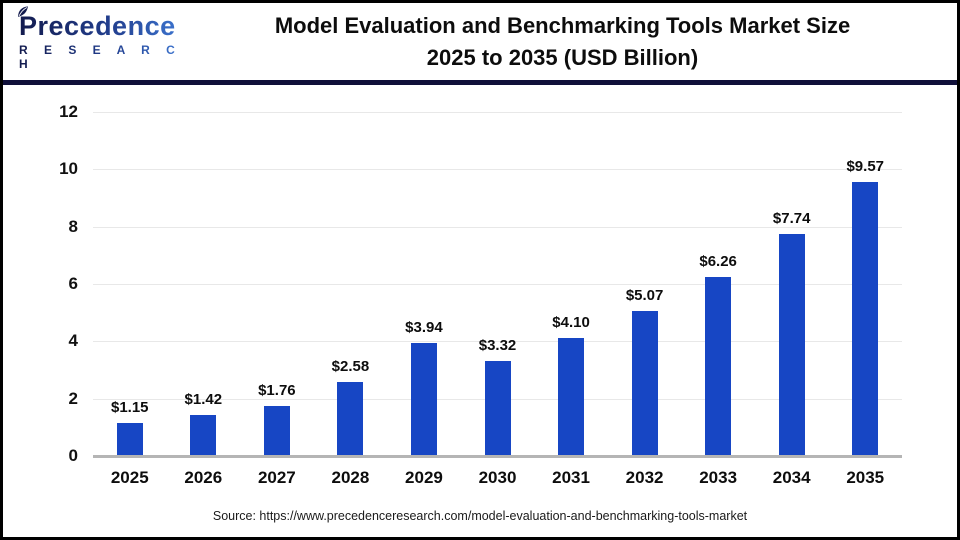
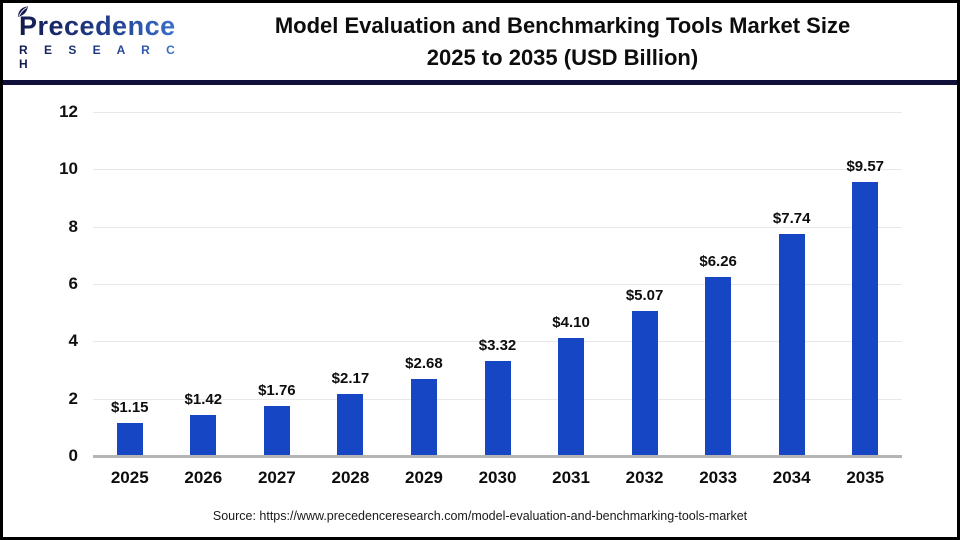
2028: $2.58 -> $2.17
2029: $3.94 -> $2.68
